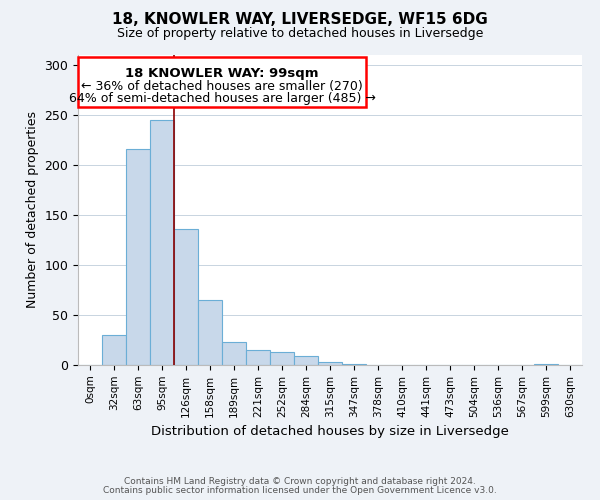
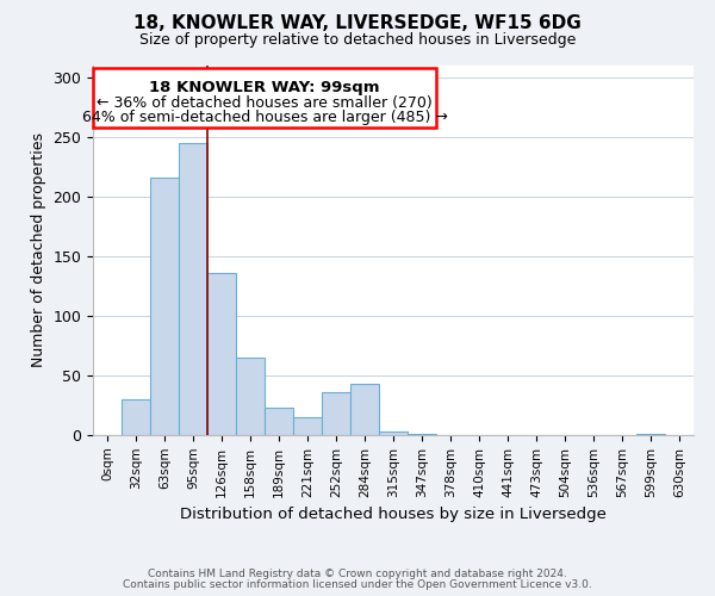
252sqm: 13 -> 36
284sqm: 9 -> 43
